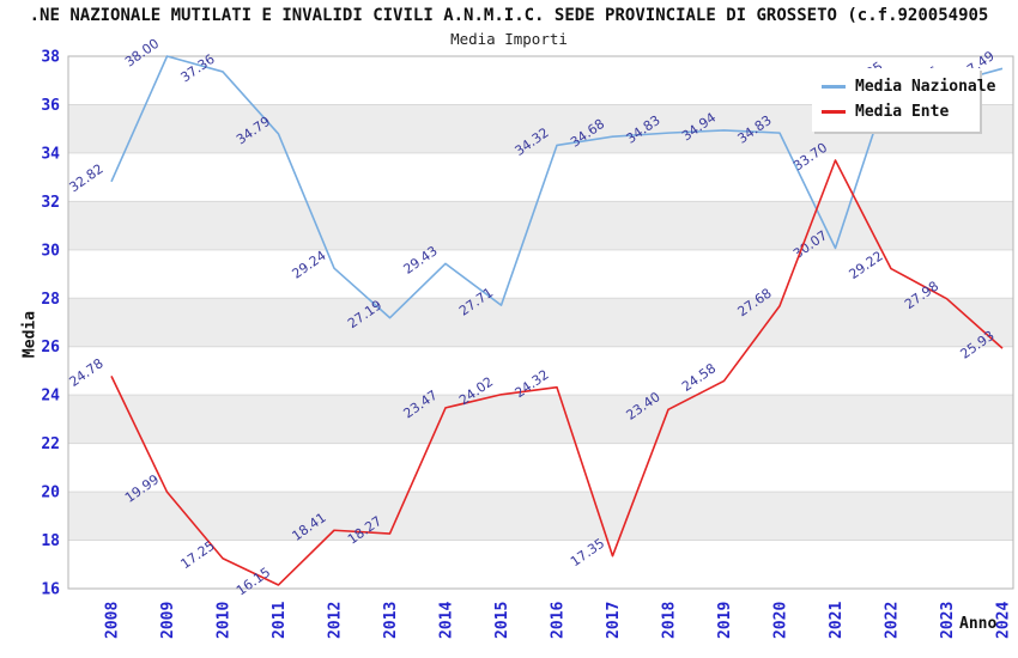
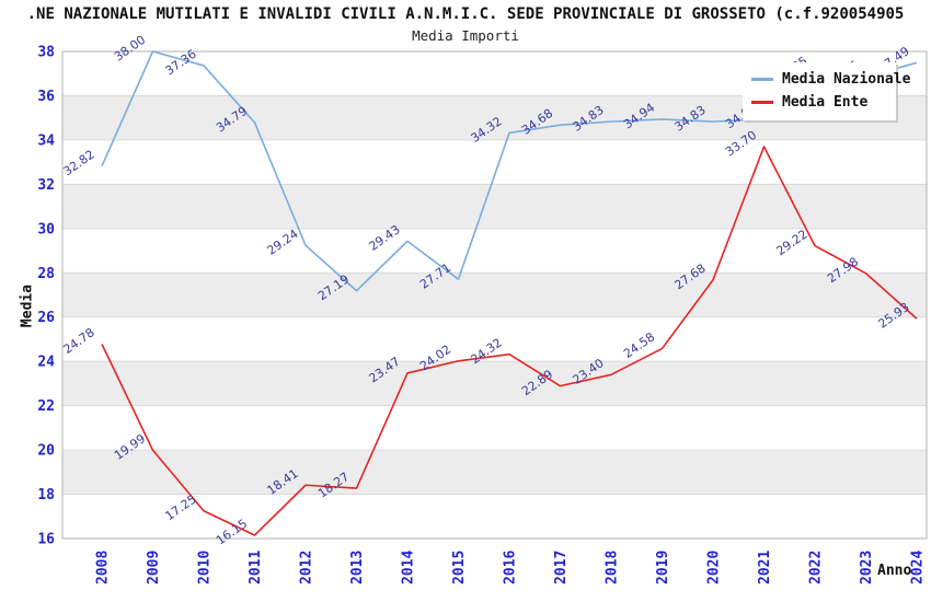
Media Ente/2017: 17.35 -> 22.89
Media Nazionale/2021: 30.07 -> 34.95
